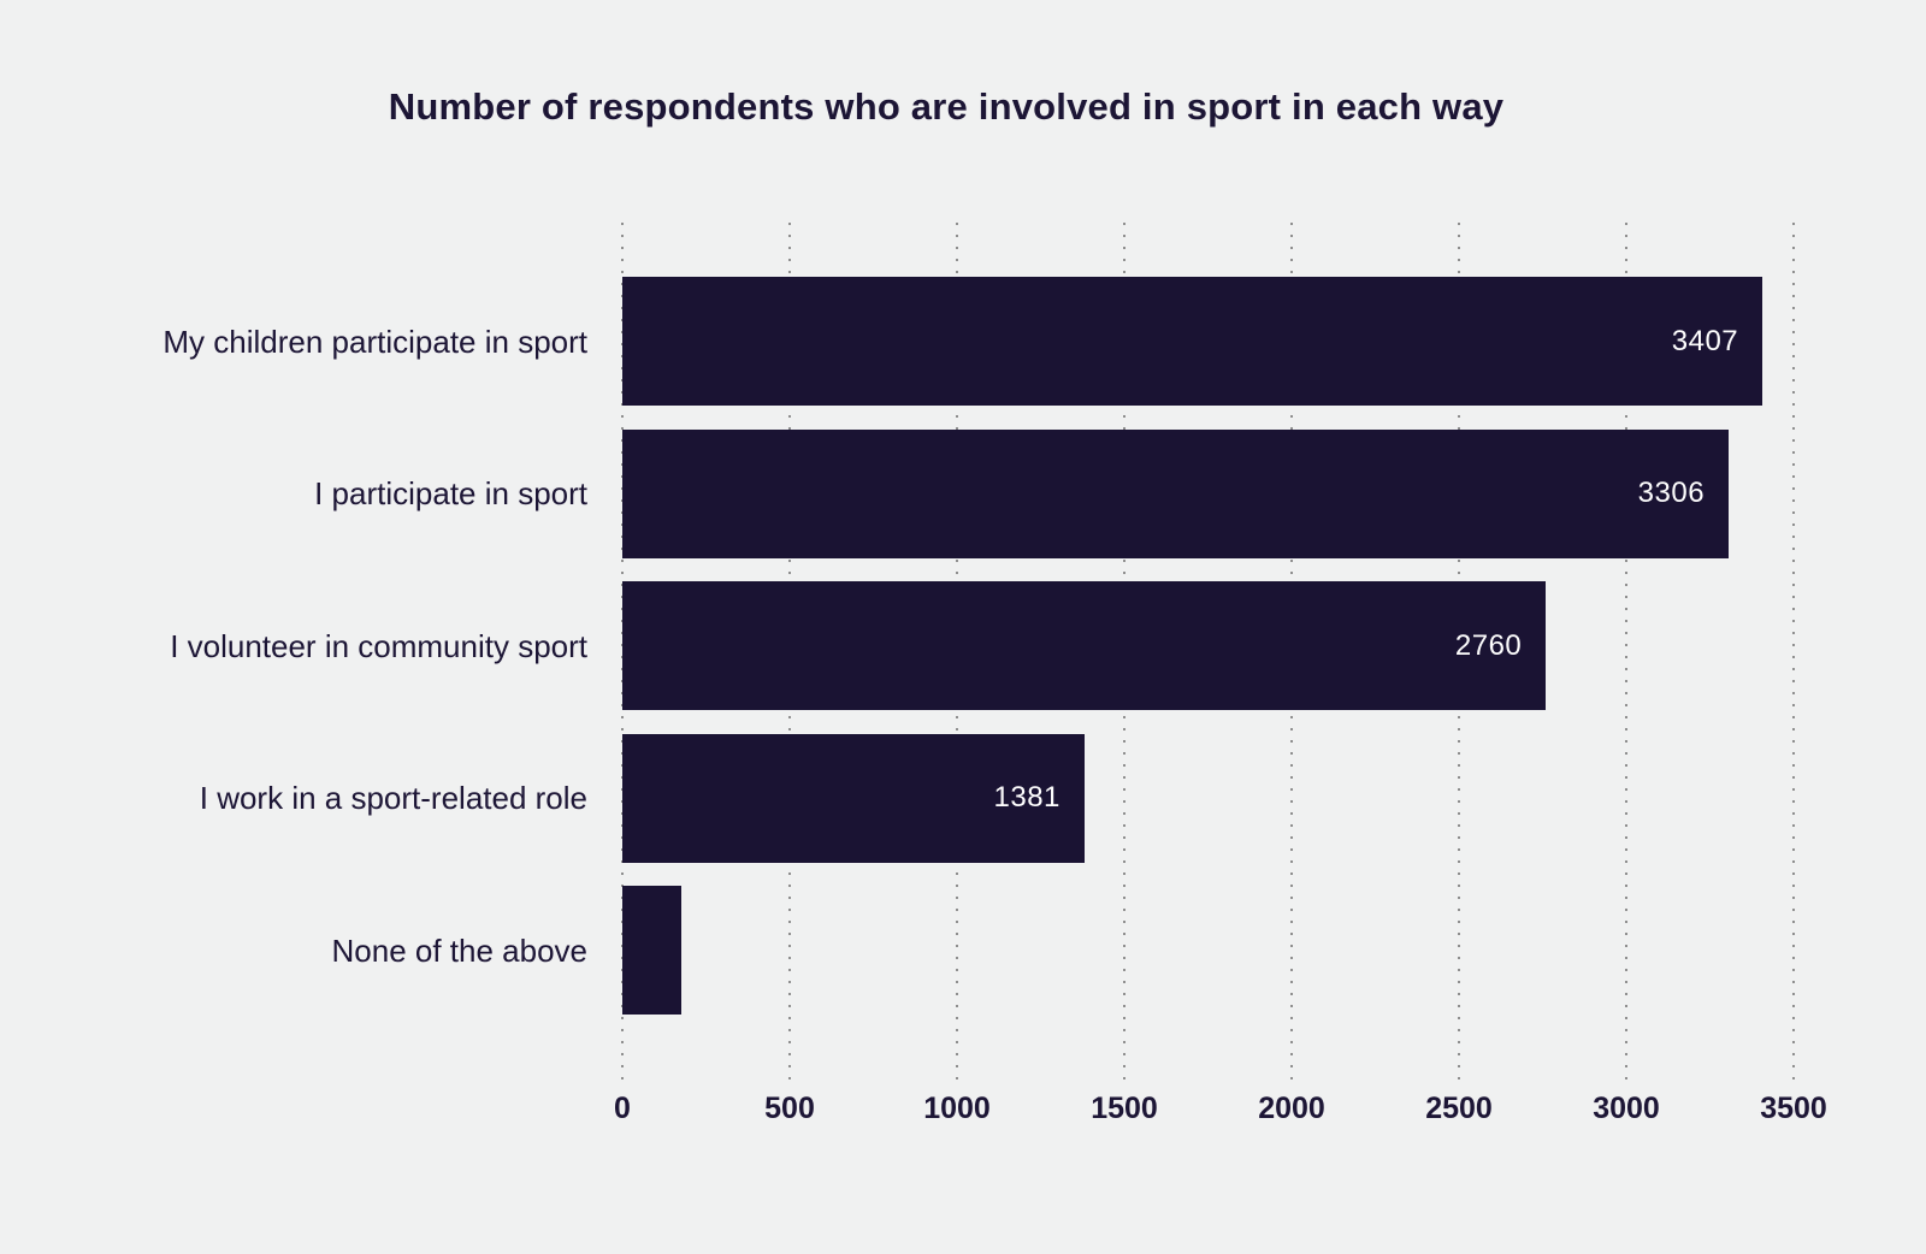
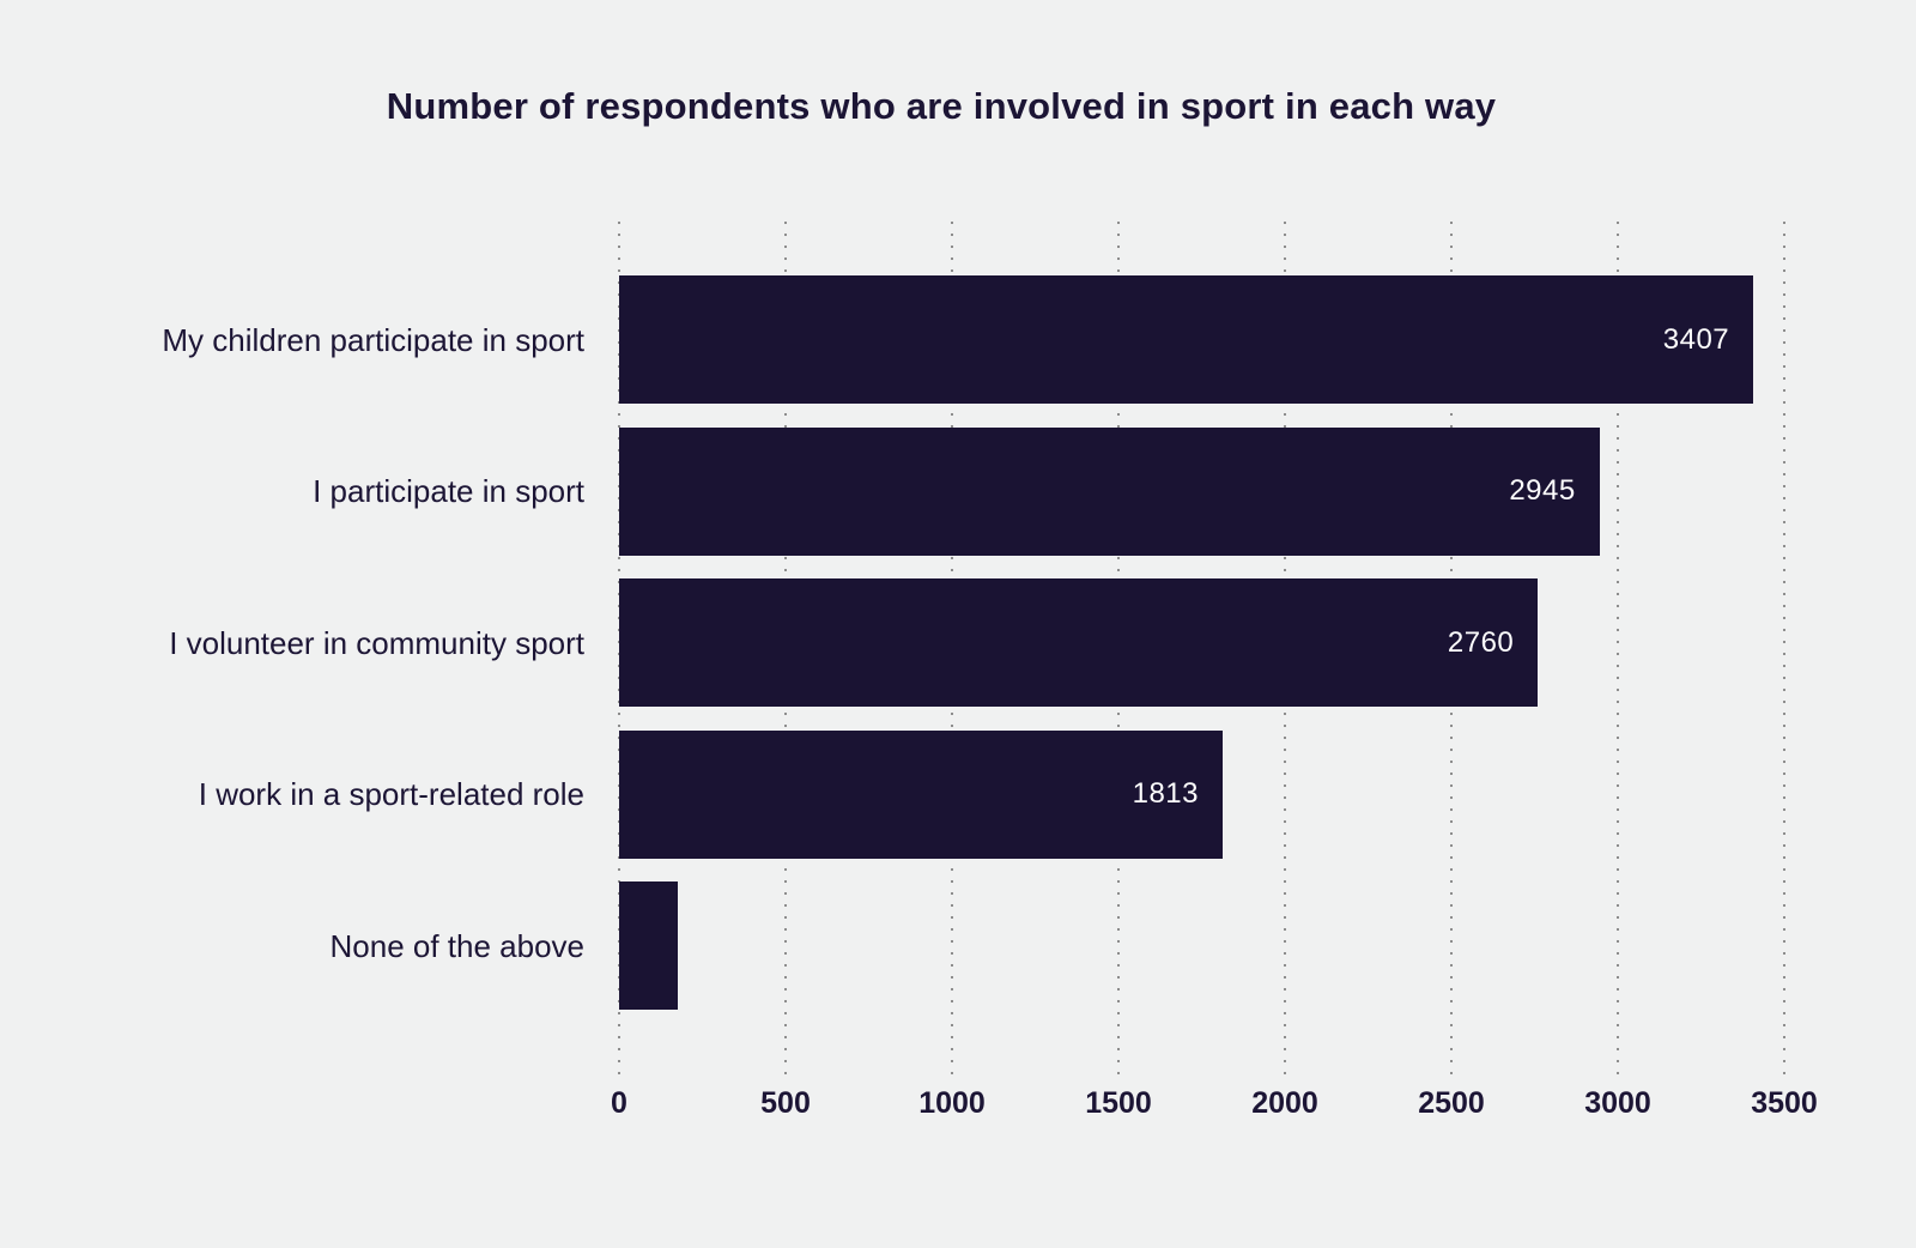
I participate in sport: 3306 -> 2945
I work in a sport-related role: 1381 -> 1813
